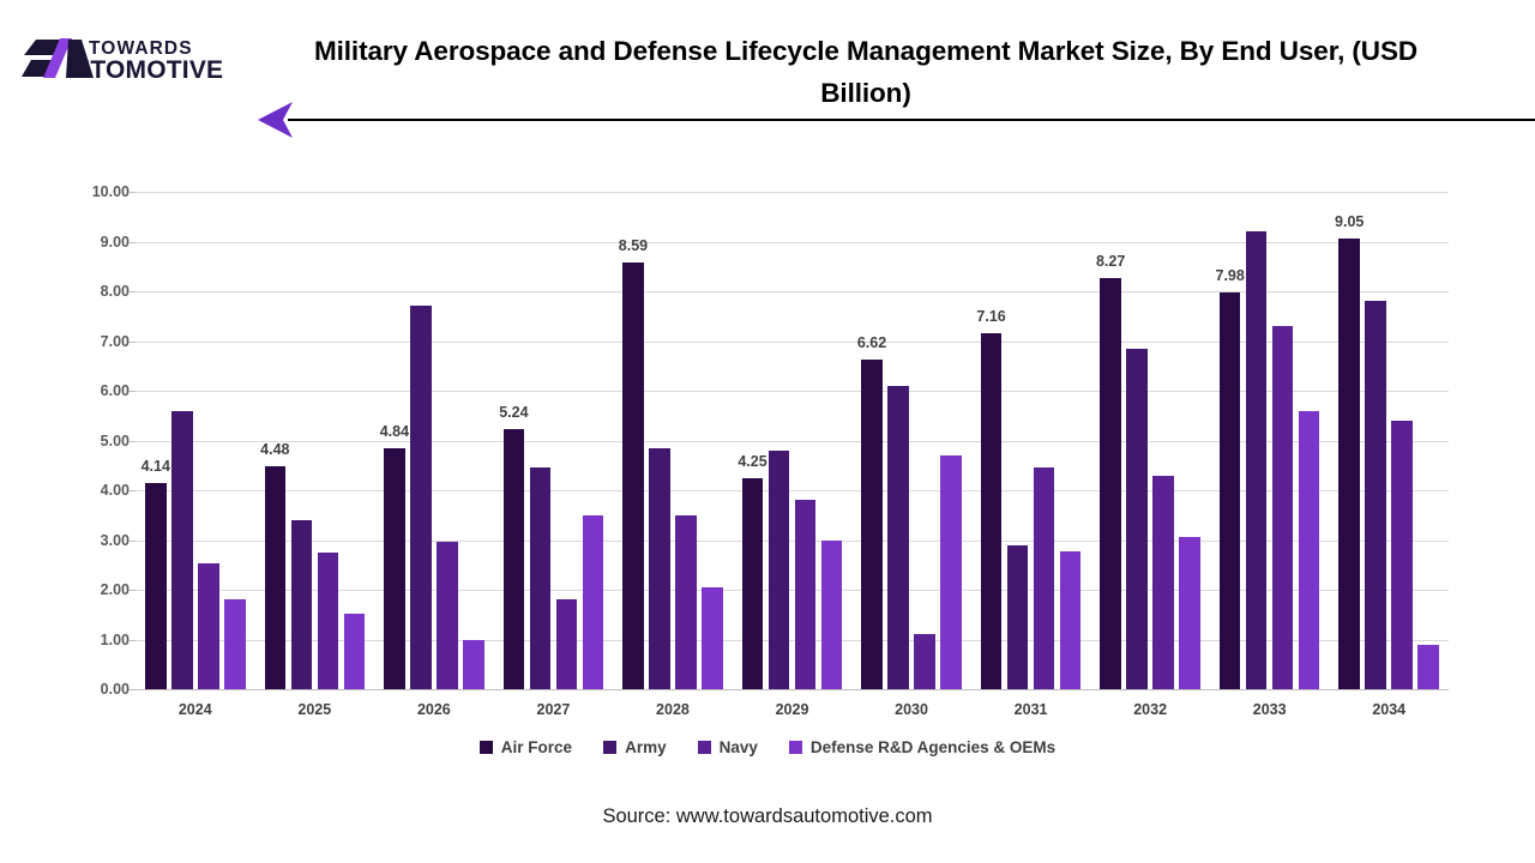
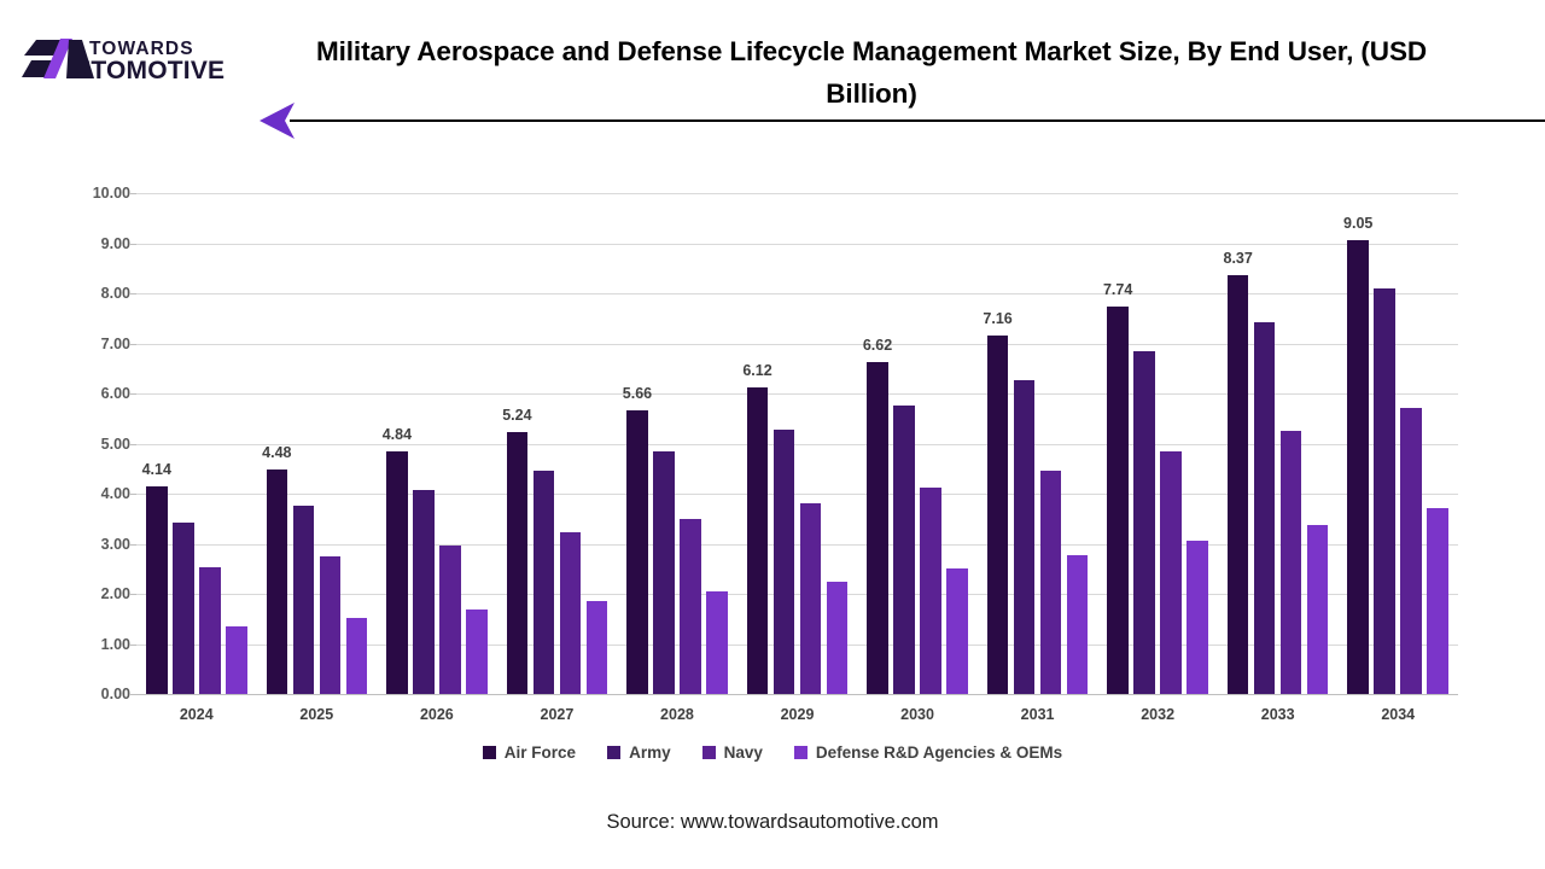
Army/2024: 5.6 -> 3.4
Defense R&D Agencies & OEMs/2024: 1.8 -> 1.4
Army/2025: 3.4 -> 3.8
Army/2026: 7.7 -> 4.1
Defense R&D Agencies & OEMs/2026: 1.0 -> 1.7
Navy/2027: 1.8 -> 3.2
Defense R&D Agencies & OEMs/2027: 3.5 -> 1.9
Air Force/2028: 8.59 -> 5.66
Air Force/2029: 4.25 -> 6.12
Army/2029: 4.8 -> 5.3
Defense R&D Agencies & OEMs/2029: 3.0 -> 2.2
Army/2030: 6.1 -> 5.8
Navy/2030: 1.1 -> 4.1
Defense R&D Agencies & OEMs/2030: 4.7 -> 2.5
Army/2031: 2.9 -> 6.3
Air Force/2032: 8.27 -> 7.74
Navy/2032: 4.3 -> 4.8
Air Force/2033: 7.98 -> 8.37
Army/2033: 9.2 -> 7.4
Navy/2033: 7.3 -> 5.2
Defense R&D Agencies & OEMs/2033: 5.6 -> 3.4
Army/2034: 7.8 -> 8.1
Navy/2034: 5.4 -> 5.7
Defense R&D Agencies & OEMs/2034: 0.9 -> 3.7
